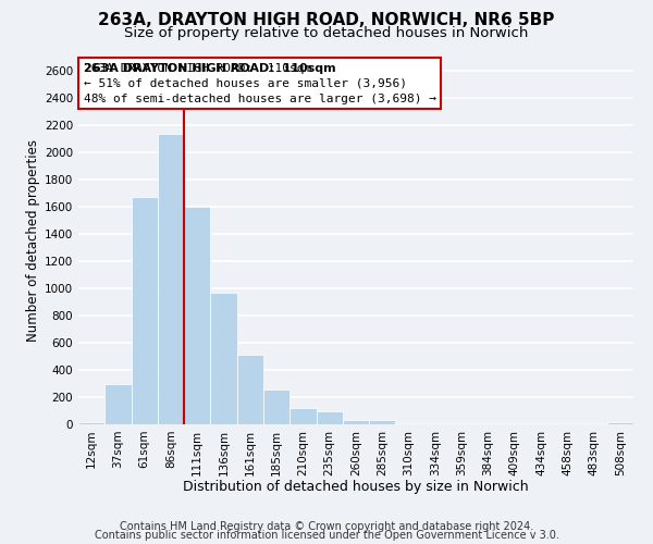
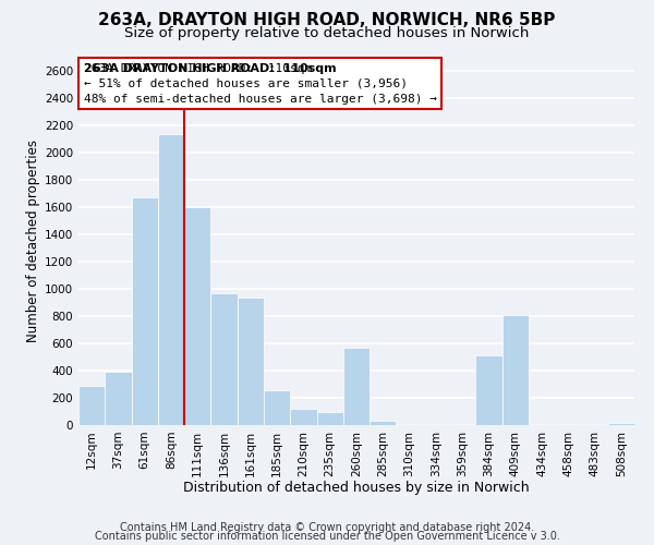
12sqm: 20 -> 290
37sqm: 300 -> 390
161sqm: 510 -> 940
260sqm: 30 -> 570
384sqm: 0 -> 510
409sqm: 0 -> 810
